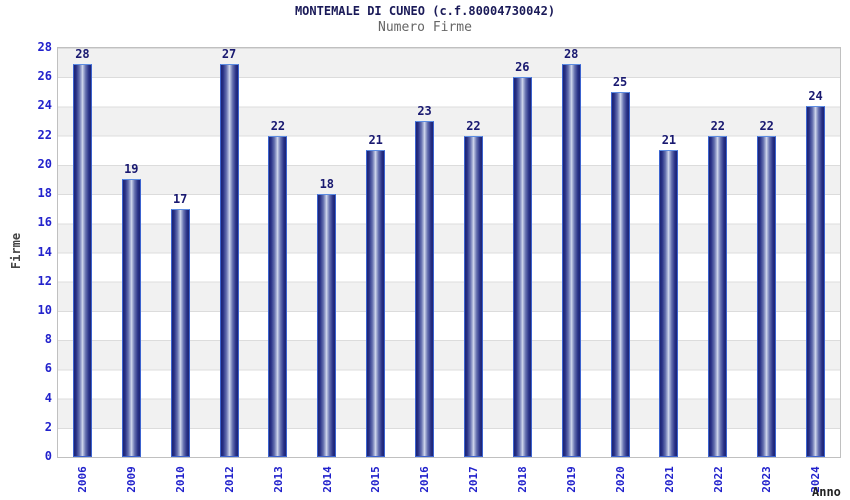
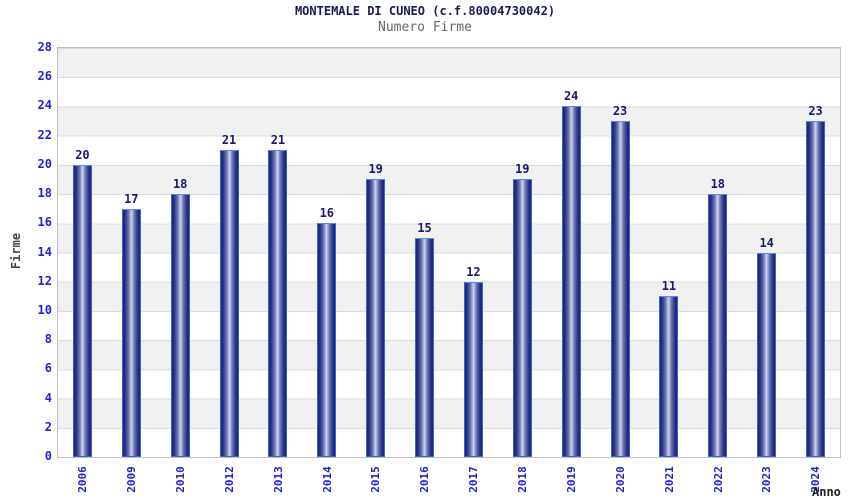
2006: 28 -> 20
2009: 19 -> 17
2010: 17 -> 18
2012: 27 -> 21
2013: 22 -> 21
2014: 18 -> 16
2015: 21 -> 19
2016: 23 -> 15
2017: 22 -> 12
2018: 26 -> 19
2019: 28 -> 24
2020: 25 -> 23
2021: 21 -> 11
2022: 22 -> 18
2023: 22 -> 14
2024: 24 -> 23
